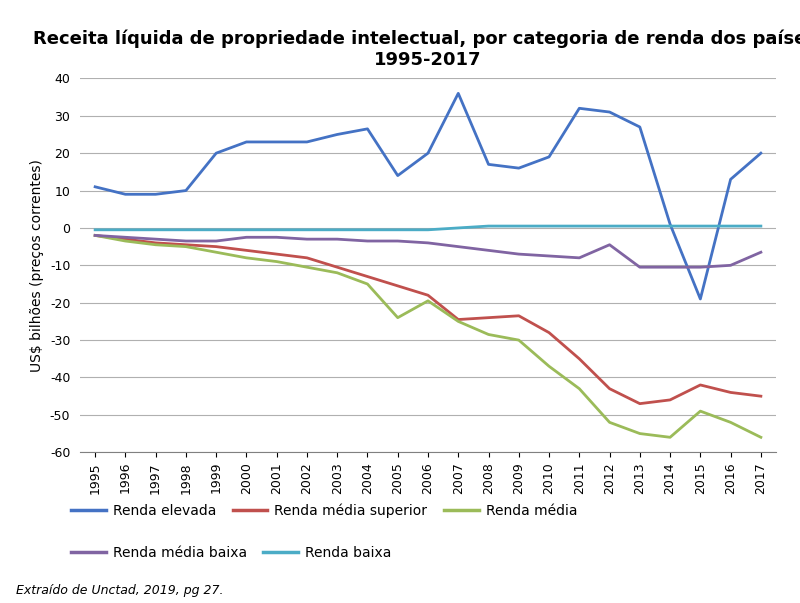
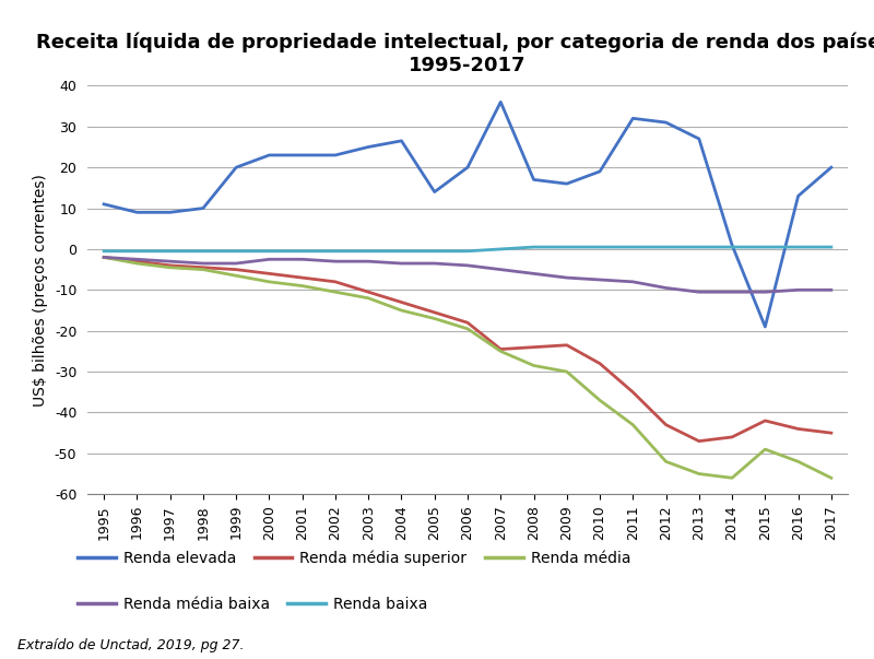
Renda média/2005: -24.0 -> -17.0
Renda média baixa/2012: -4.5 -> -9.5
Renda média baixa/2017: -6.5 -> -10.0
